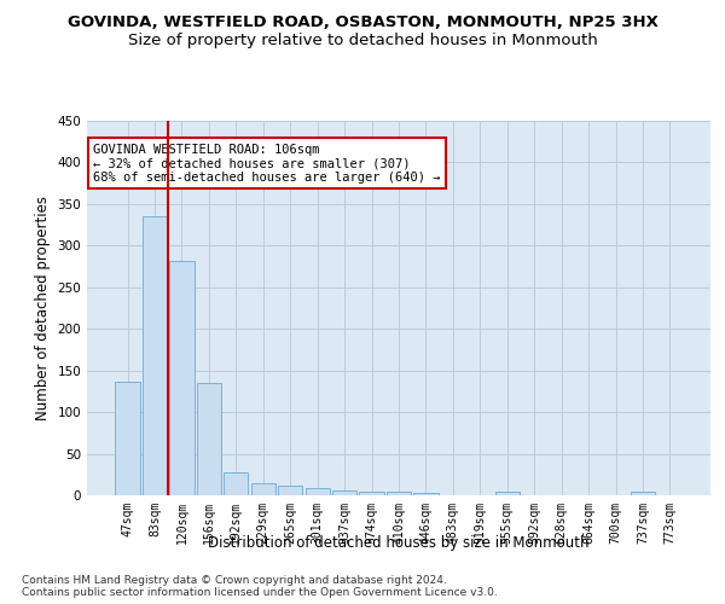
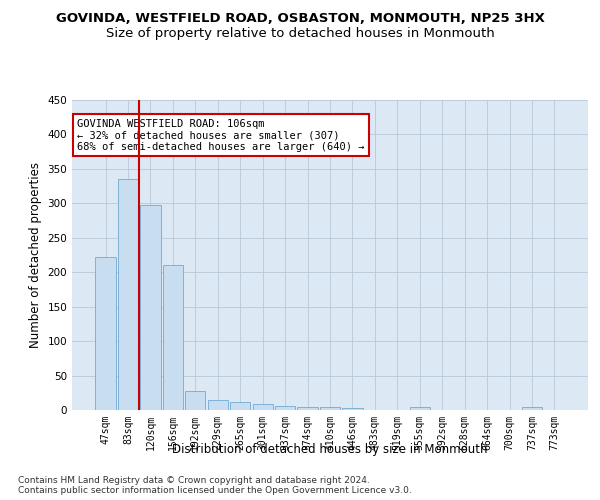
47sqm: 136 -> 222
120sqm: 282 -> 298
156sqm: 135 -> 210
